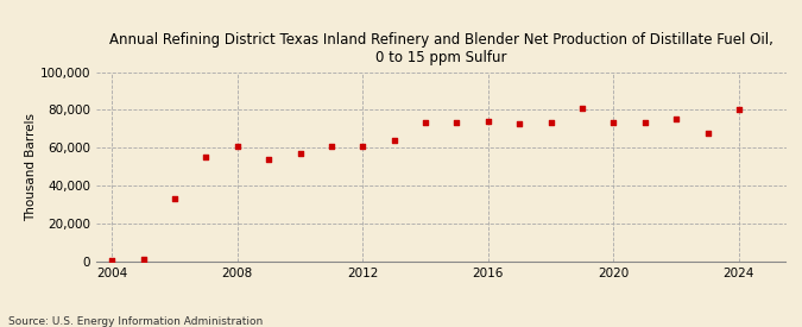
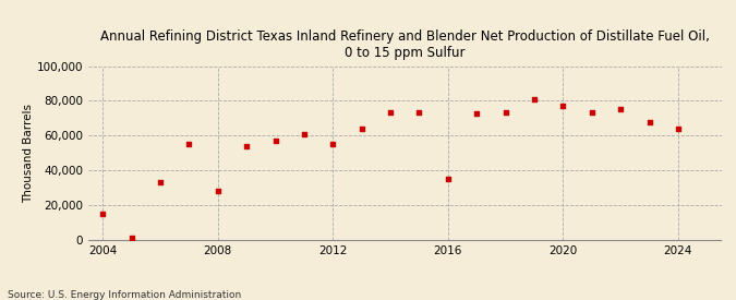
2004: 0 -> 15,000
2008: 61,000 -> 28,000
2012: 61,000 -> 55,000
2016: 74,000 -> 35,000
2020: 74,000 -> 77,000
2024: 80,000 -> 64,000
